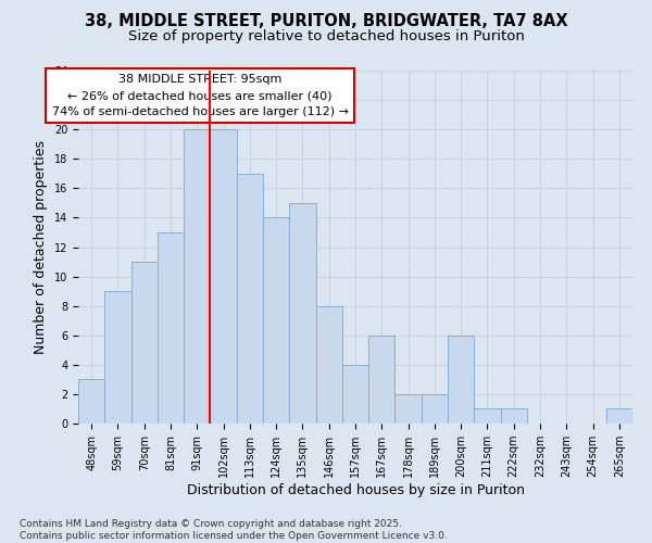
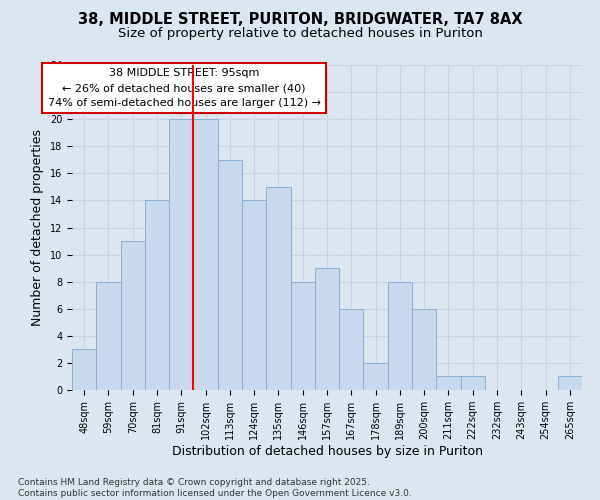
59sqm: 9 -> 8
81sqm: 13 -> 14
157sqm: 4 -> 9
189sqm: 2 -> 8
